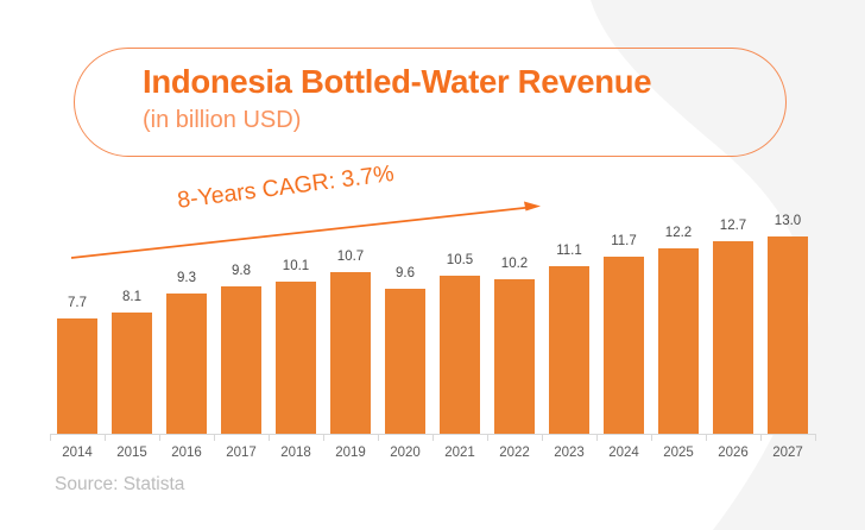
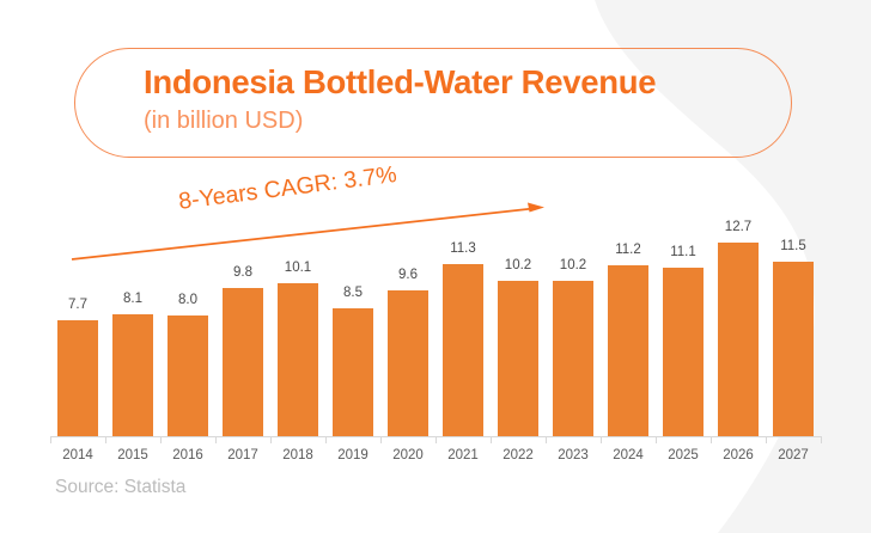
2016: 9.3 -> 8.0
2019: 10.7 -> 8.5
2021: 10.5 -> 11.3
2023: 11.1 -> 10.2
2024: 11.7 -> 11.2
2025: 12.2 -> 11.1
2027: 13.0 -> 11.5
